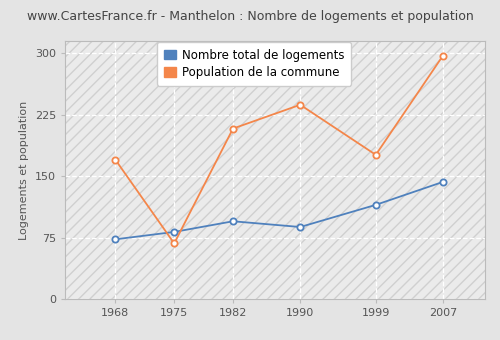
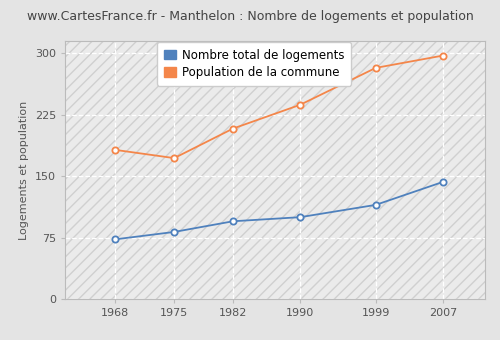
Population de la commune/1968: 170 -> 182
Population de la commune/1975: 68 -> 172
Nombre total de logements/1990: 88 -> 100
Population de la commune/1999: 176 -> 282
